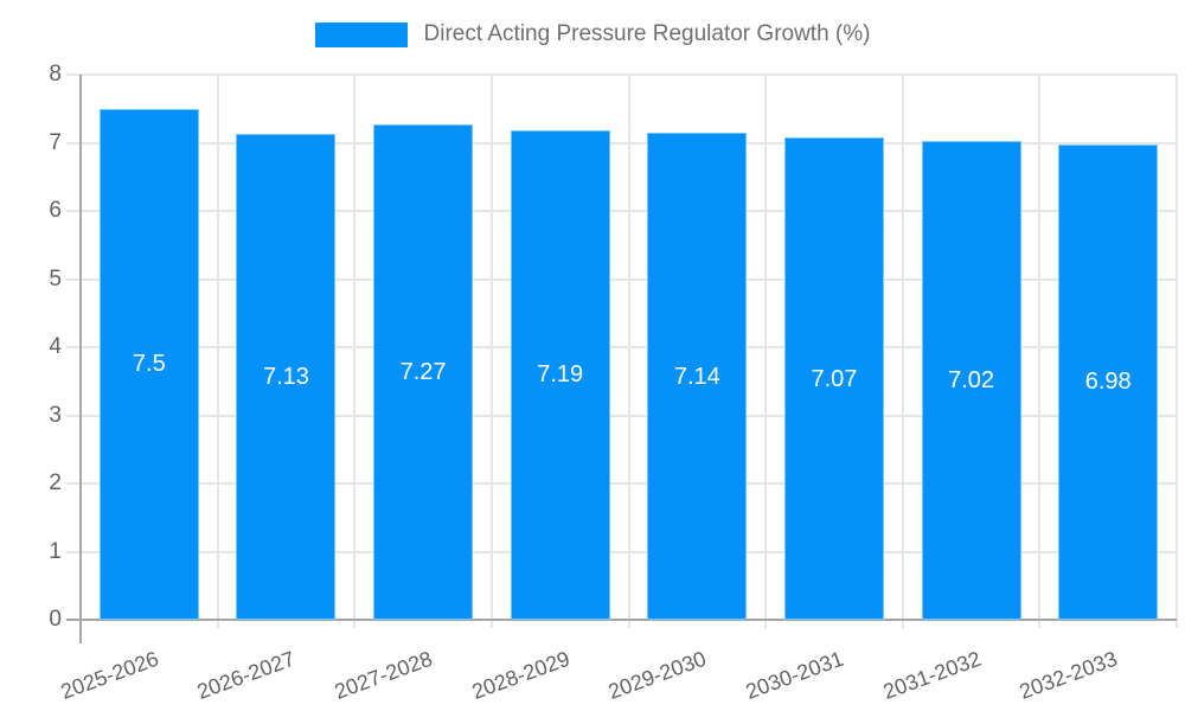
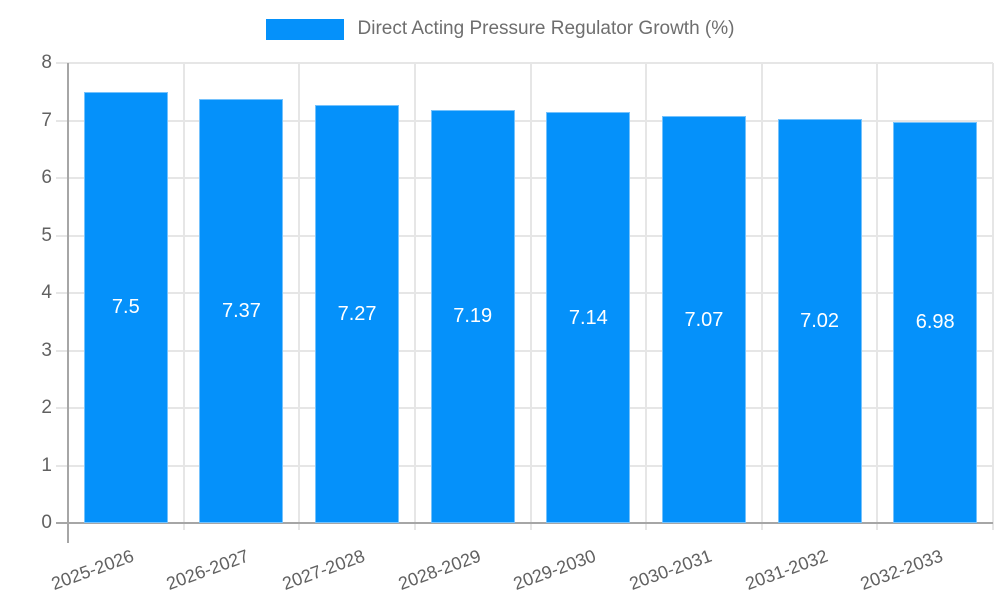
2026-2027: 7.13 -> 7.37
